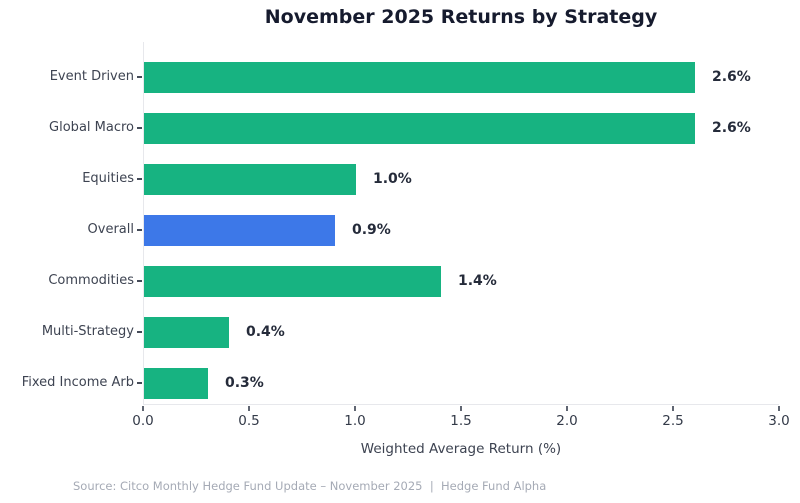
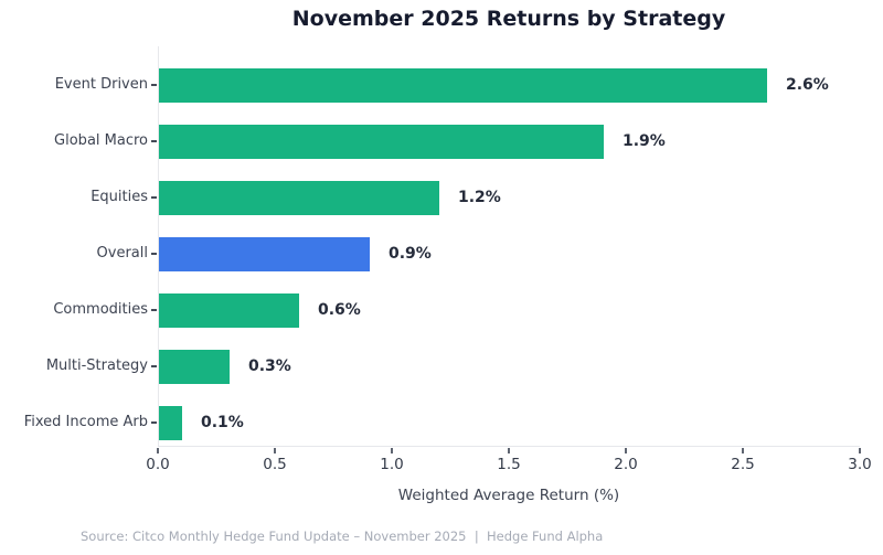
Global Macro: 2.6% -> 1.9%
Equities: 1.0% -> 1.2%
Commodities: 1.4% -> 0.6%
Multi-Strategy: 0.4% -> 0.3%
Fixed Income Arb: 0.3% -> 0.1%
